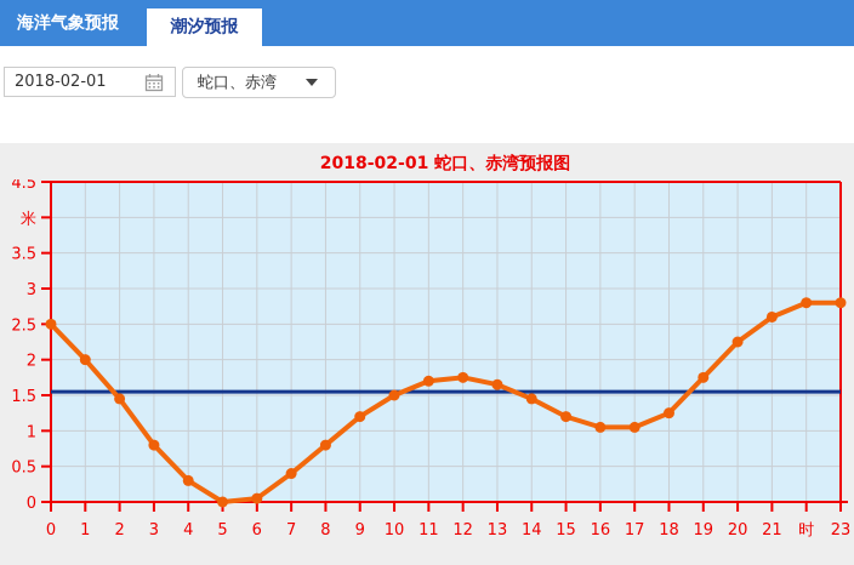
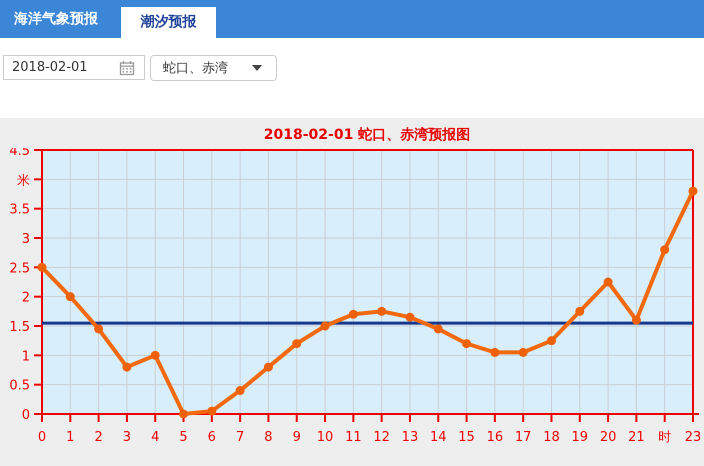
4: 0.3 -> 1.0
21: 2.6 -> 1.6
23: 2.8 -> 3.8
